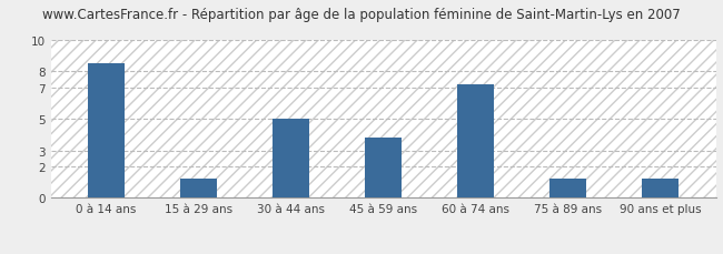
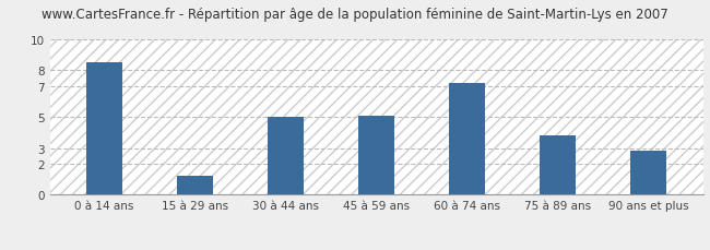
45 à 59 ans: 3.8 -> 5.1
75 à 89 ans: 1.2 -> 3.8
90 ans et plus: 1.2 -> 2.8
